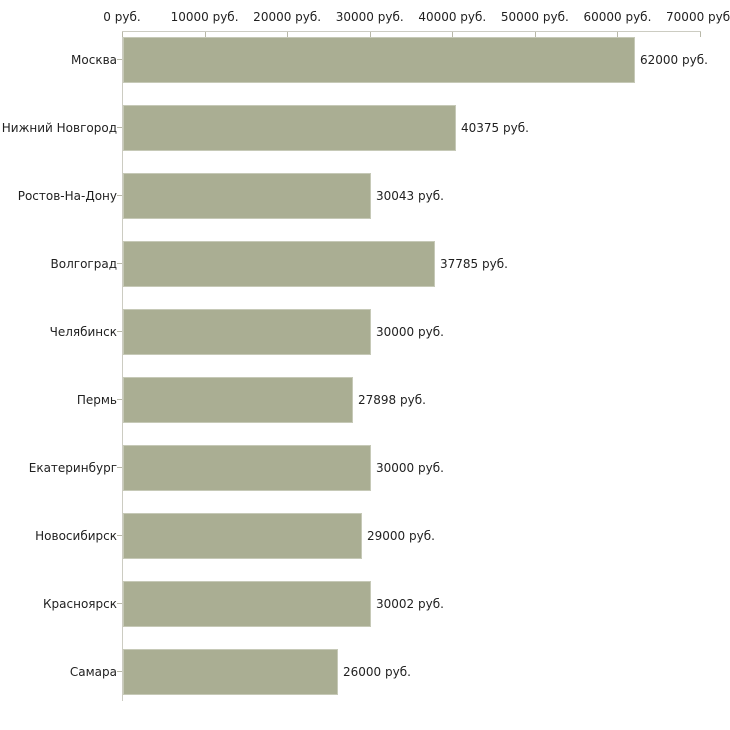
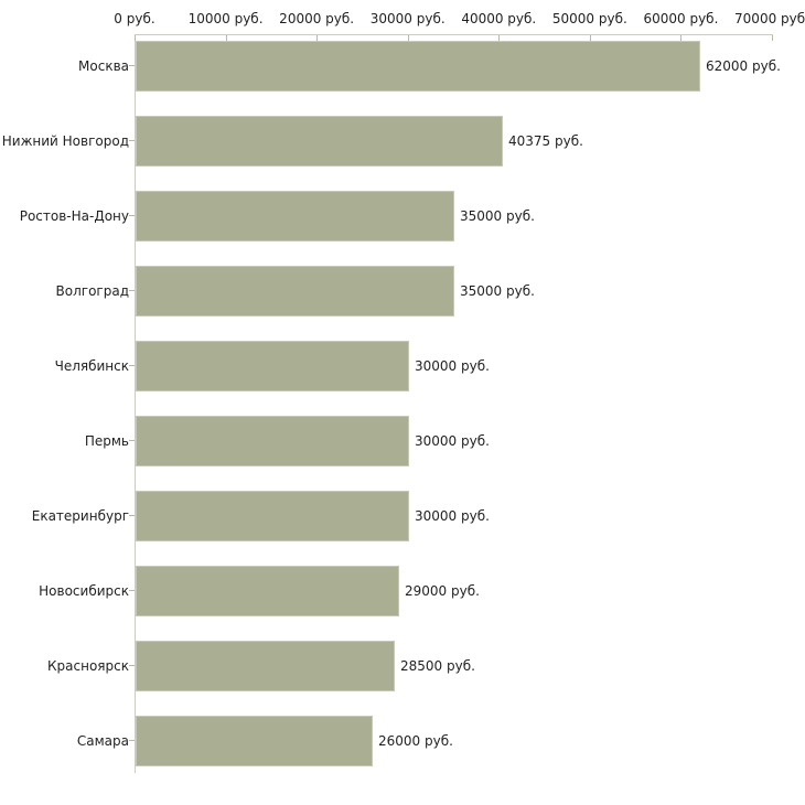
Ростов-На-Дону: 30043 -> 35000
Волгоград: 37785 -> 35000
Пермь: 27898 -> 30000
Красноярск: 30002 -> 28500
